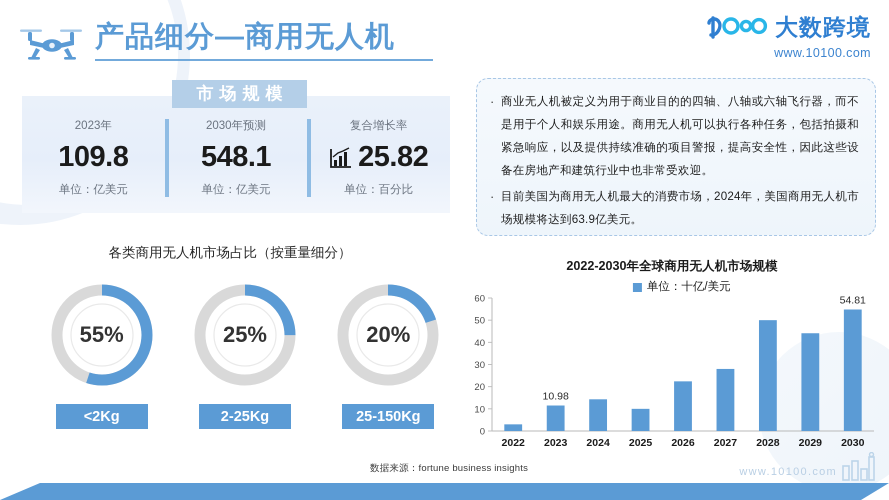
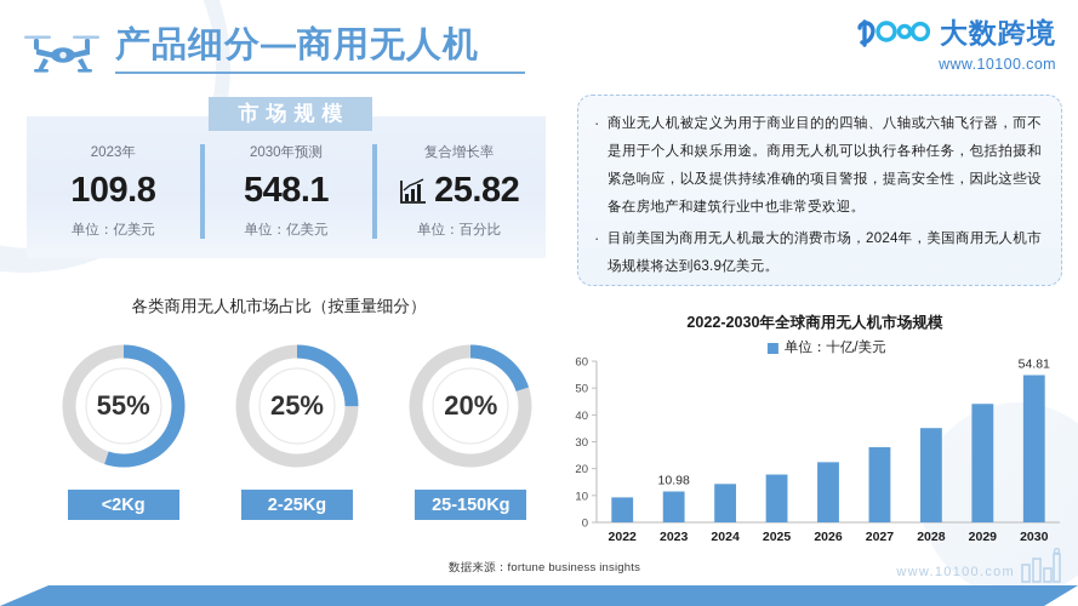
2022: 3 -> 9
2025: 10 -> 18
2028: 50 -> 35
